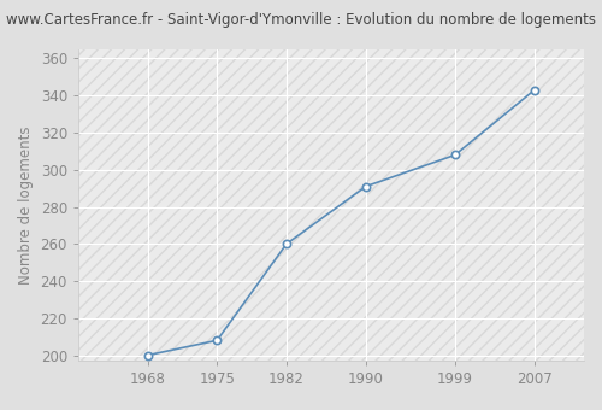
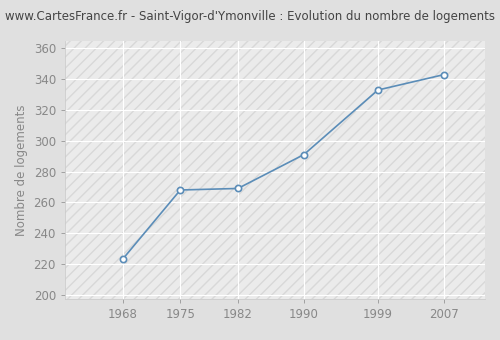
1968: 200 -> 223
1975: 208 -> 268
1982: 260 -> 269
1999: 308 -> 333
